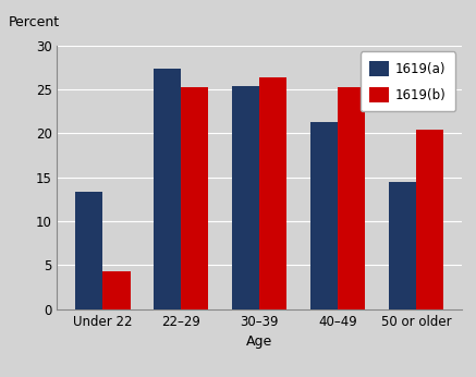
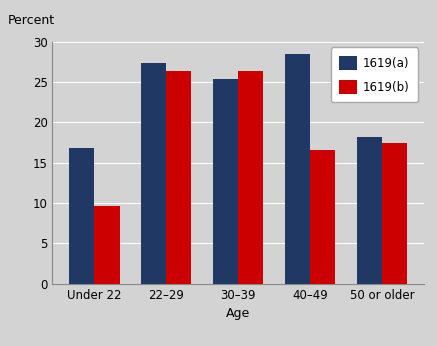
1619(a)/Under 22: 13.4 -> 16.8
1619(b)/Under 22: 4.3 -> 9.6
1619(b)/22–29: 25.2 -> 26.4
1619(a)/40–49: 21.3 -> 28.4
1619(b)/40–49: 25.2 -> 16.6
1619(a)/50 or older: 14.4 -> 18.2
1619(b)/50 or older: 20.4 -> 17.4
